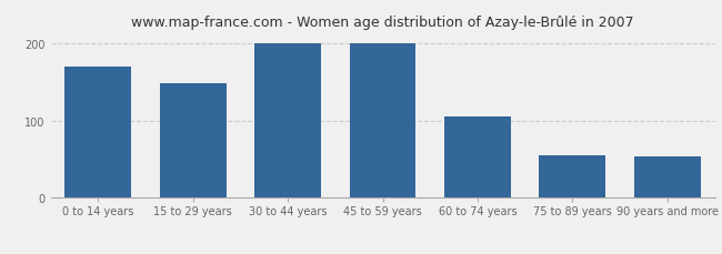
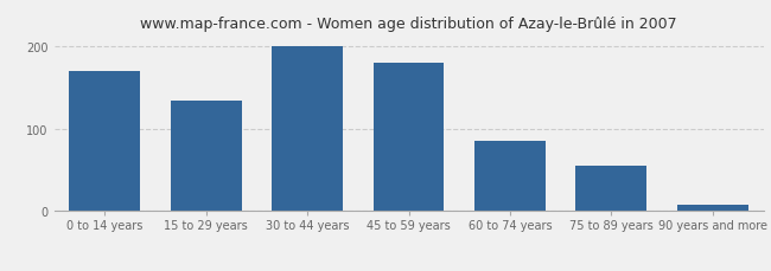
15 to 29 years: 148 -> 135
45 to 59 years: 200 -> 180
60 to 74 years: 106 -> 85
90 years and more: 54 -> 8
